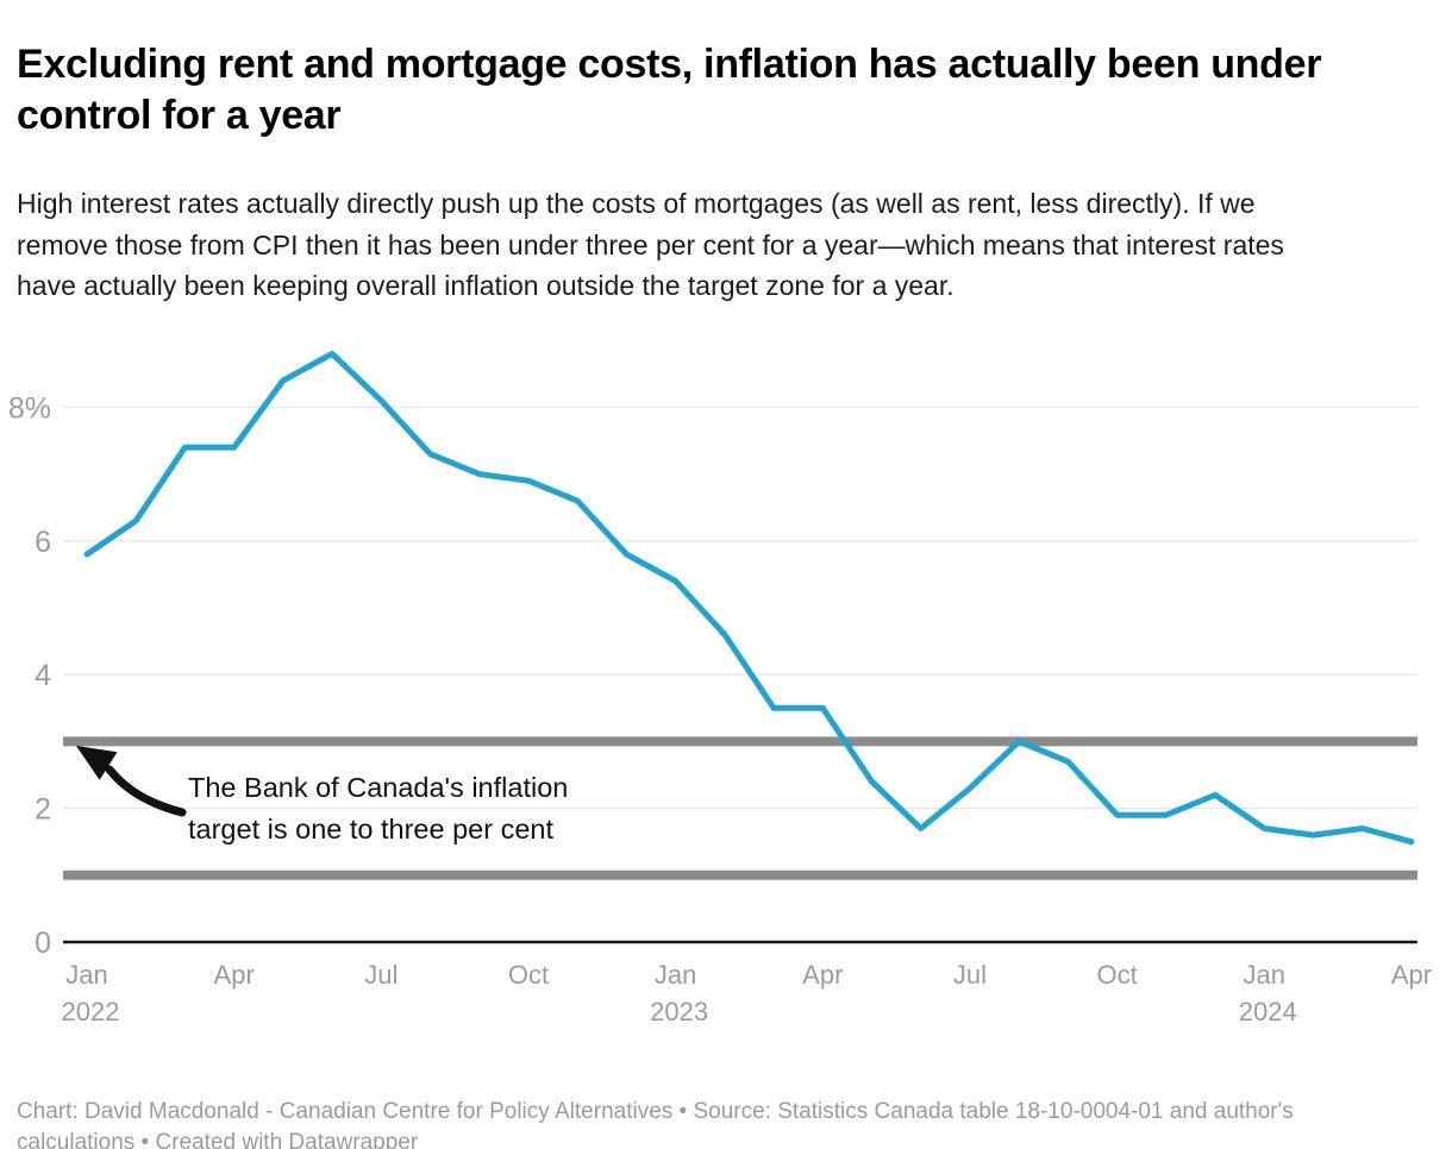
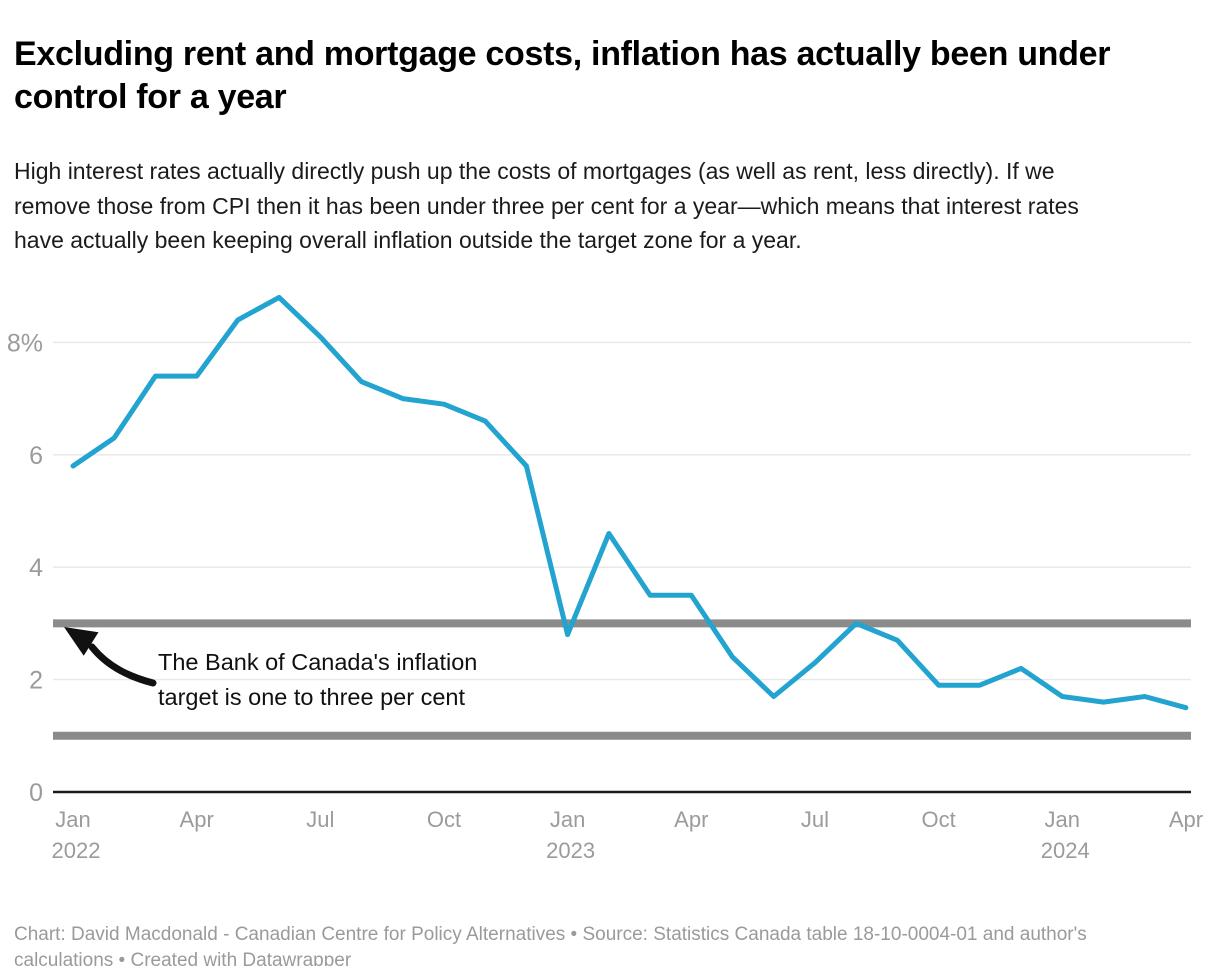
Jan 2023: 5.4% -> 2.8%
